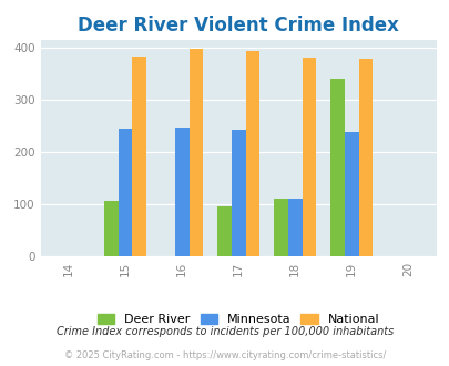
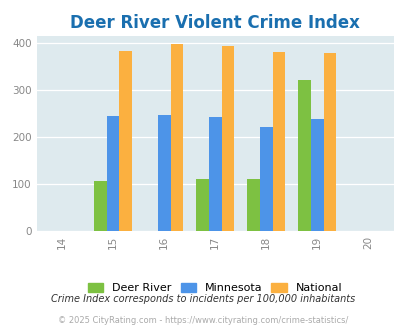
Deer River/17: 95 -> 110
Minnesota/18: 110 -> 222
Deer River/19: 340 -> 322
